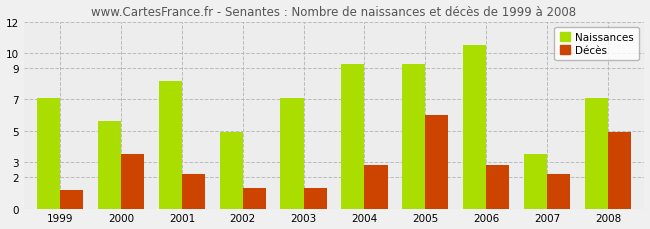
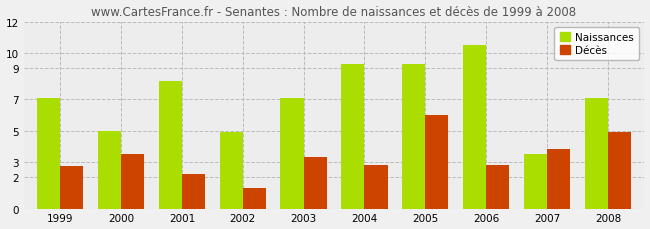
Décès/1999: 1.2 -> 2.7
Naissances/2000: 5.6 -> 5.0
Décès/2003: 1.3 -> 3.3
Décès/2007: 2.2 -> 3.8
